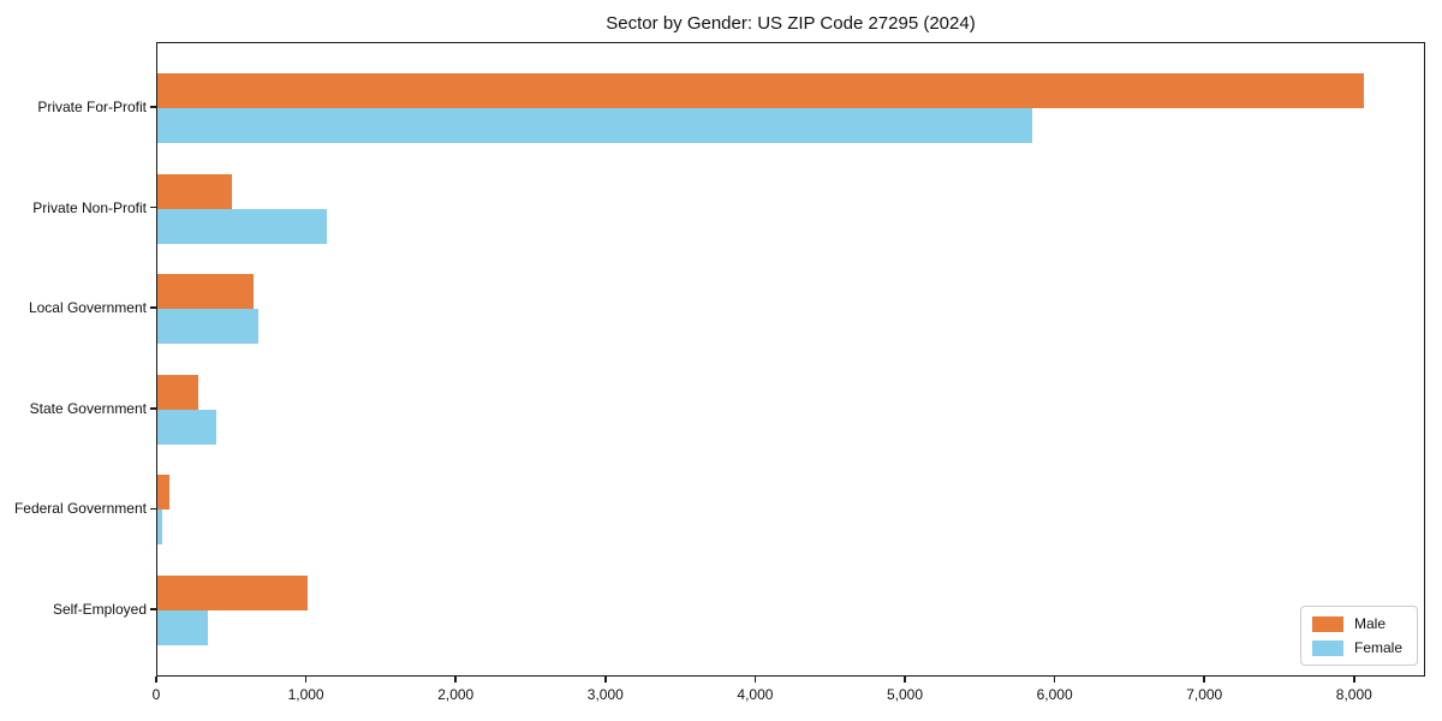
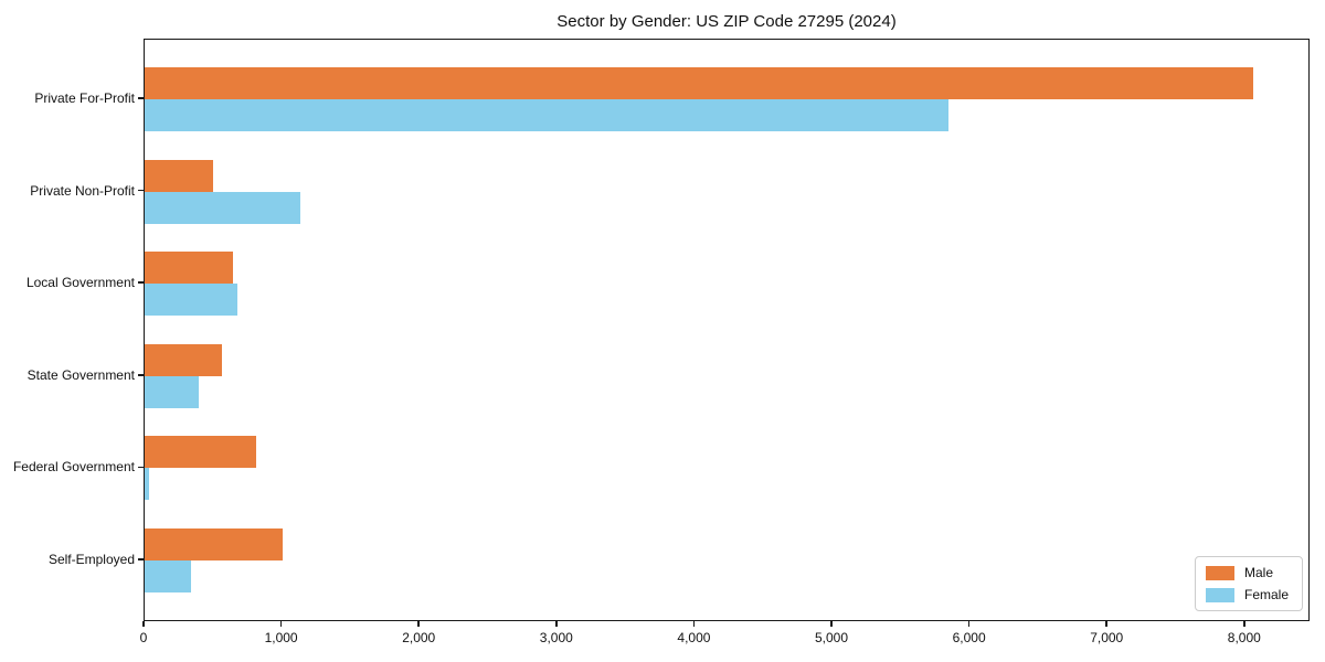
Male/State Government: 270 -> 560
Male/Federal Government: 80 -> 810
